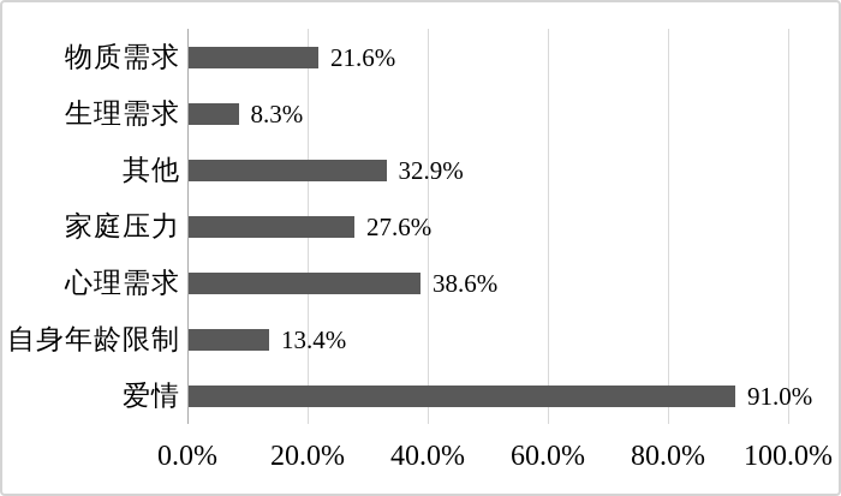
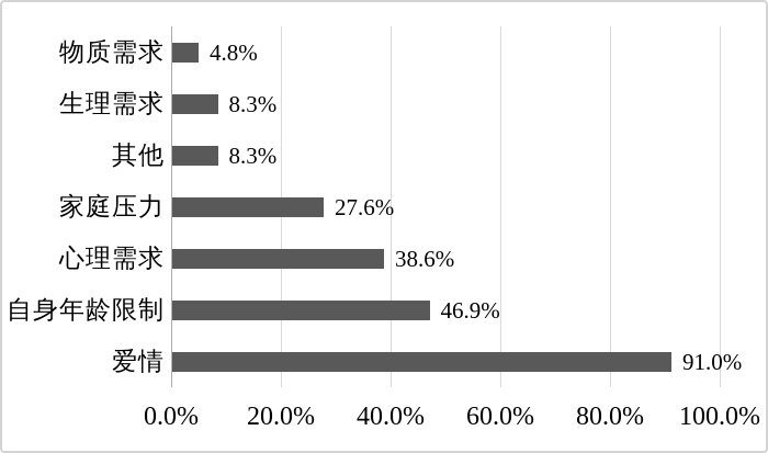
物质需求: 21.6% -> 4.8%
其他: 32.9% -> 8.3%
自身年龄限制: 13.4% -> 46.9%
